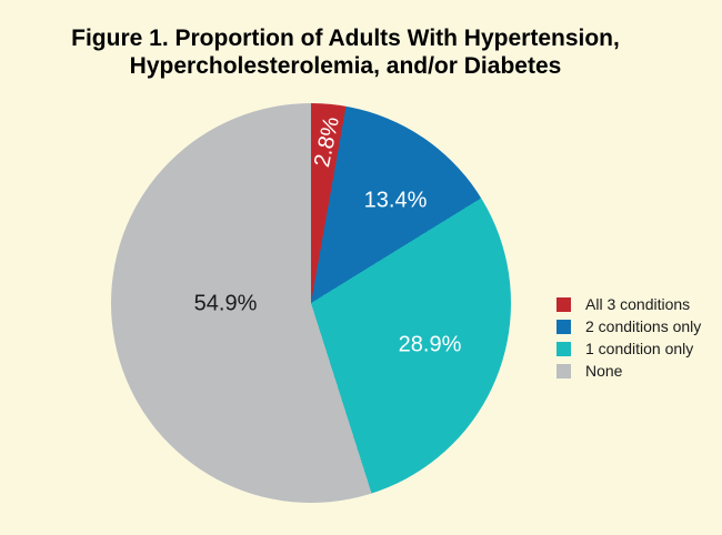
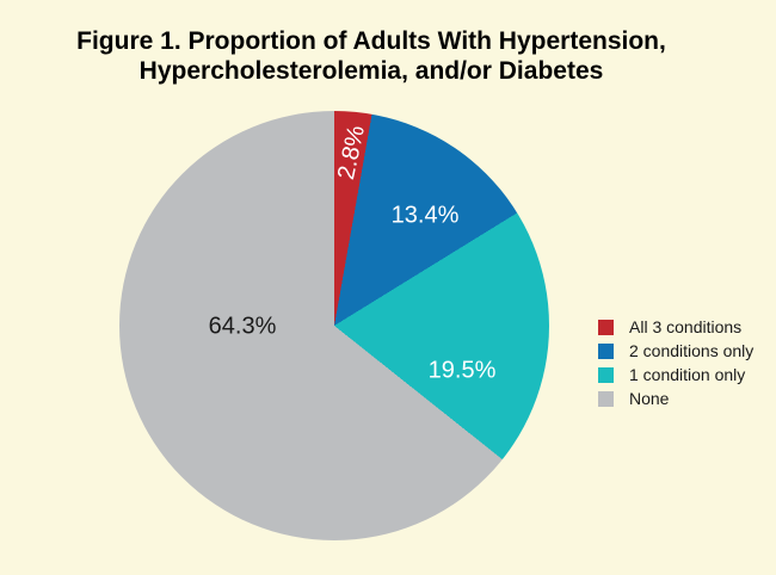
1 condition only: 28.9% -> 19.5%
None: 54.9% -> 64.3%
